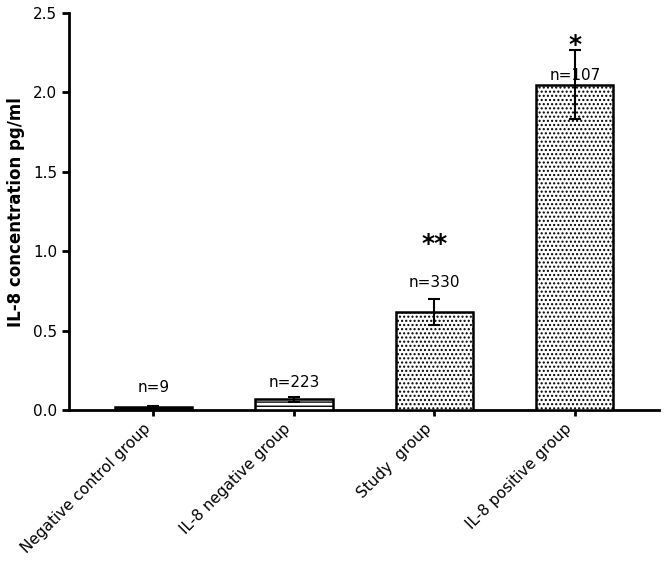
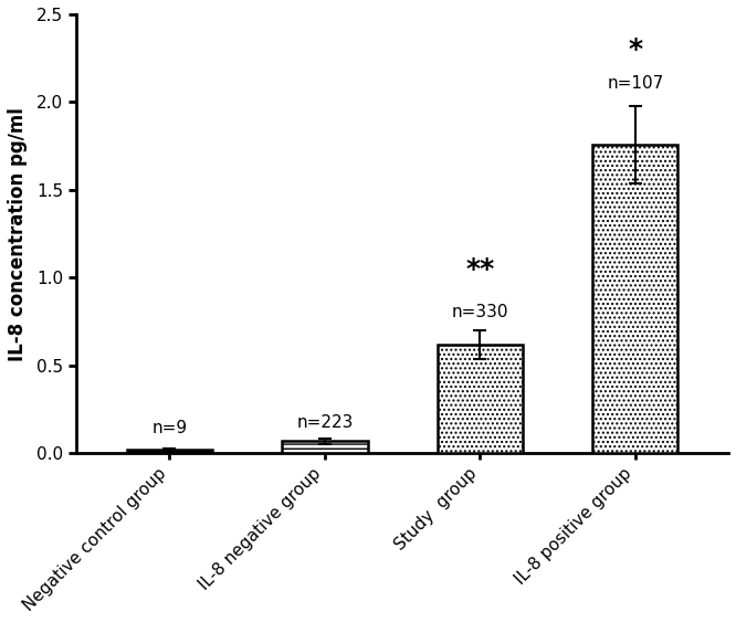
IL-8 positive group: 2.05 -> 1.76
